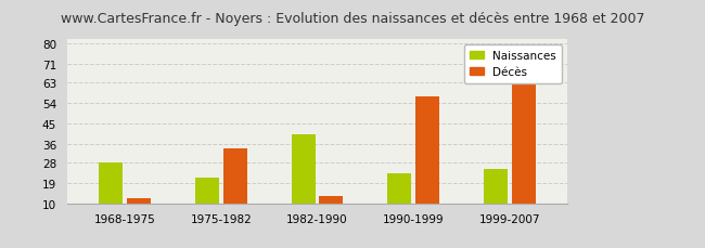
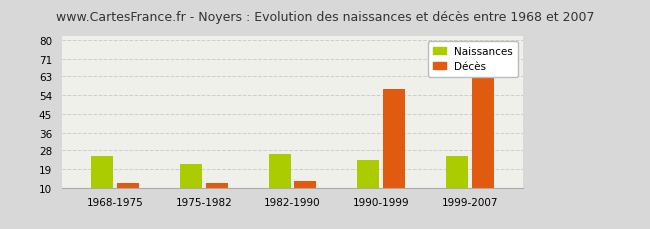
Naissances/1968-1975: 28 -> 25
Décès/1975-1982: 34 -> 12
Naissances/1982-1990: 40 -> 26
